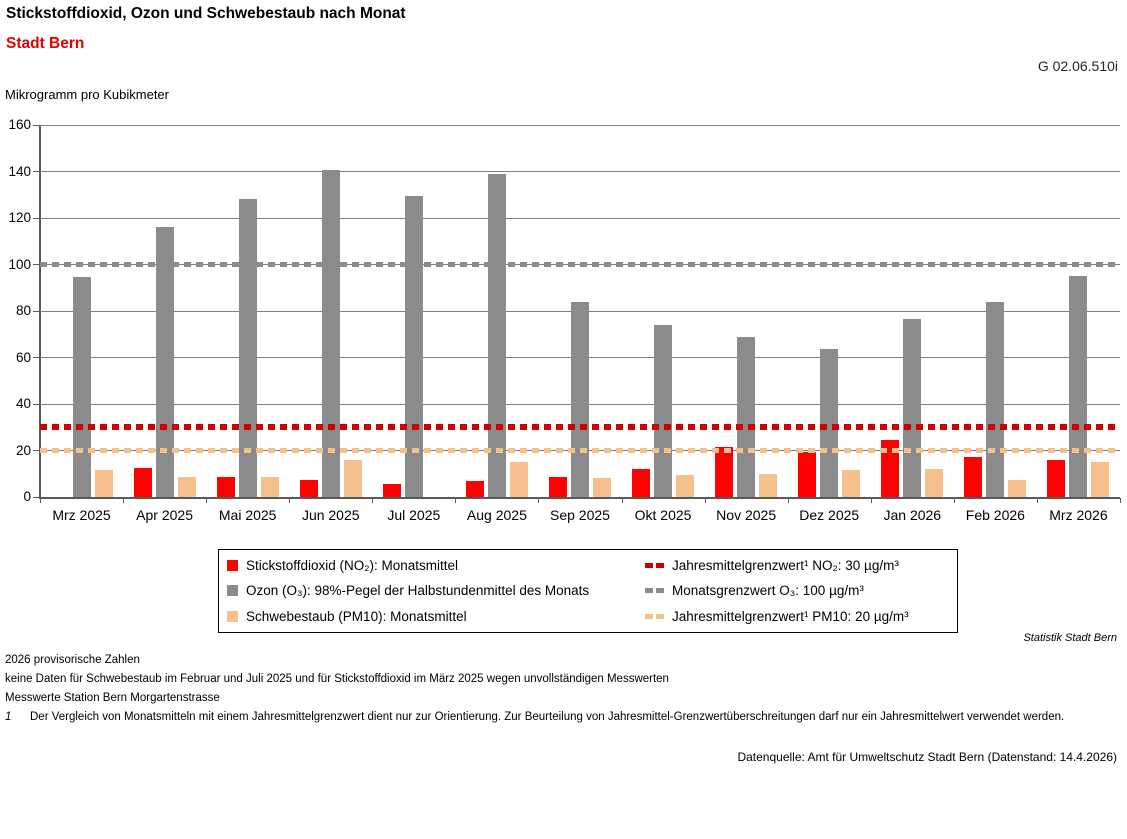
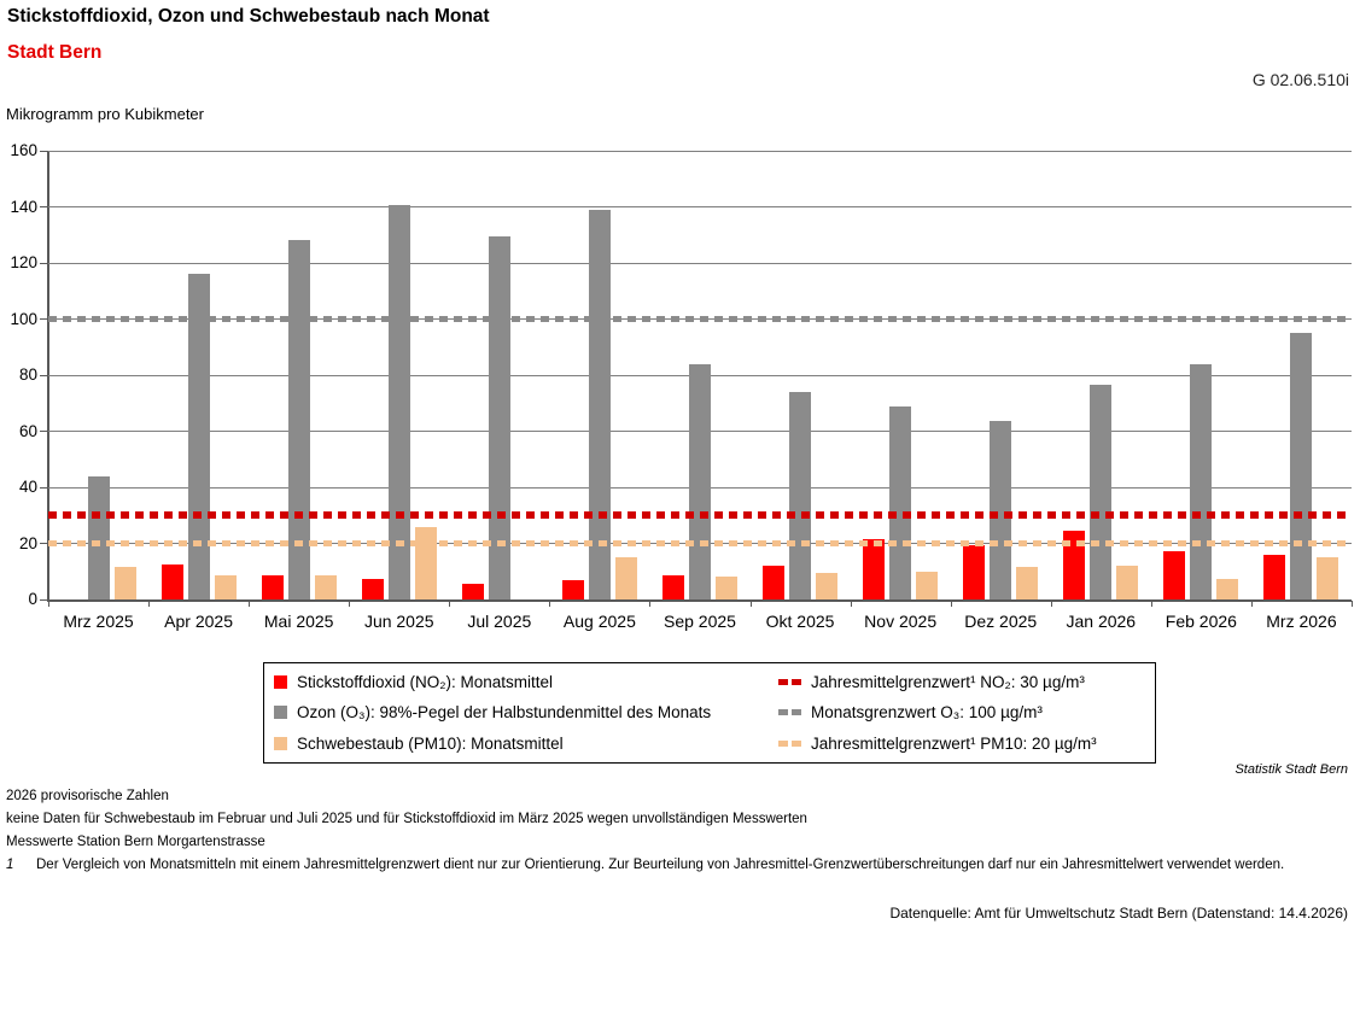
Ozon (O₃): 98%-Pegel der Halbstundenmittel des Monats/Mrz 2025: 94 -> 44
Schwebestaub (PM10): Monatsmittel/Jun 2025: 16 -> 26
